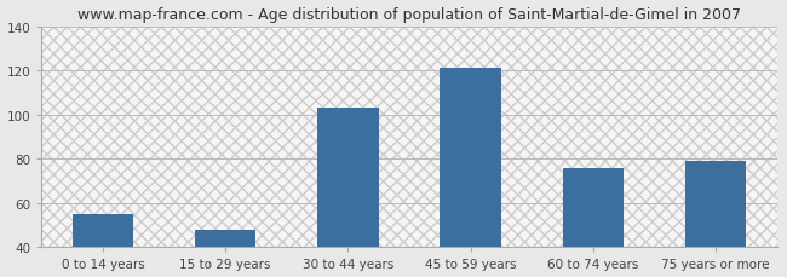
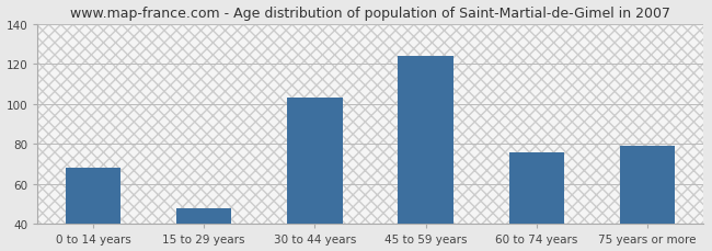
0 to 14 years: 55 -> 68
45 to 59 years: 121 -> 124
